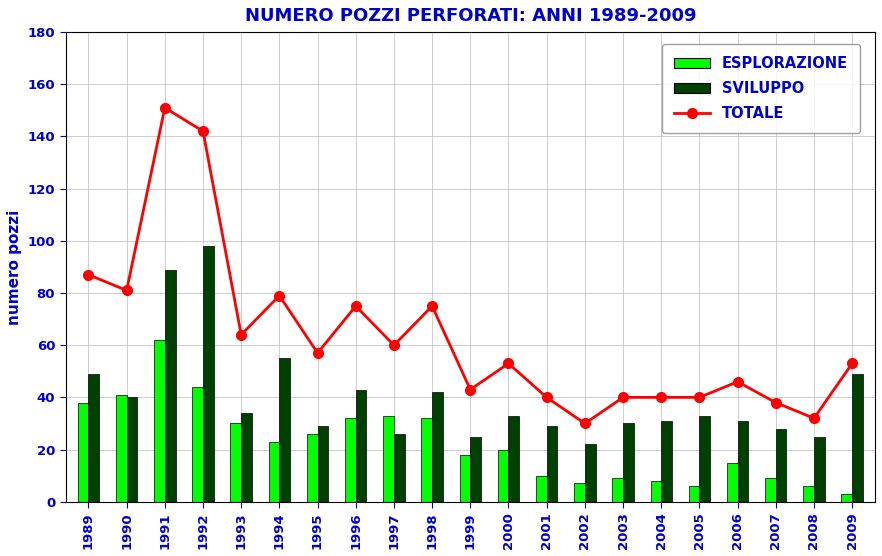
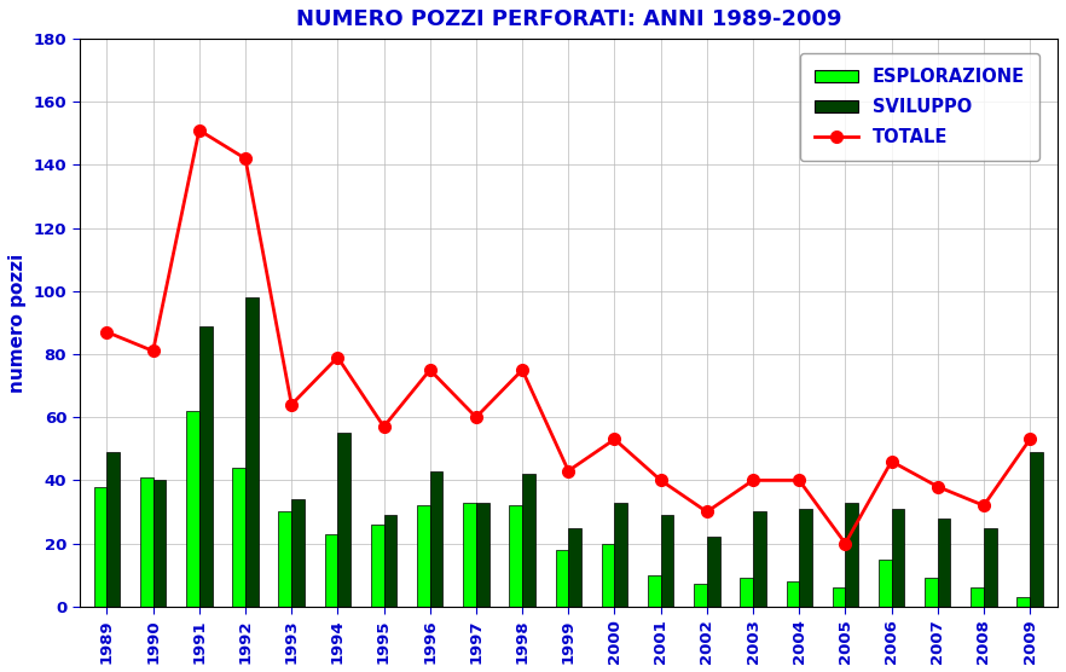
SVILUPPO/1997: 26 -> 33
TOTALE/2005: 40 -> 20
